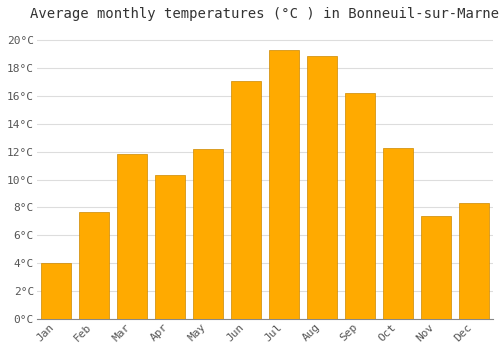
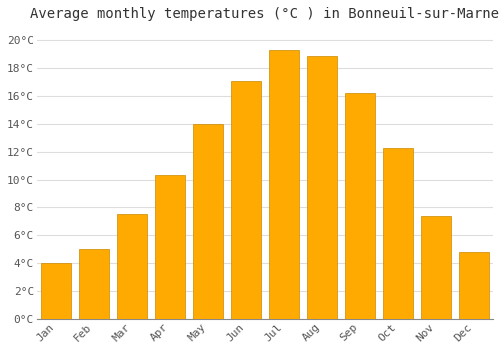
Feb: 7.7°C -> 5.0°C
Mar: 11.8°C -> 7.5°C
May: 12.2°C -> 14.0°C
Dec: 8.3°C -> 4.8°C
